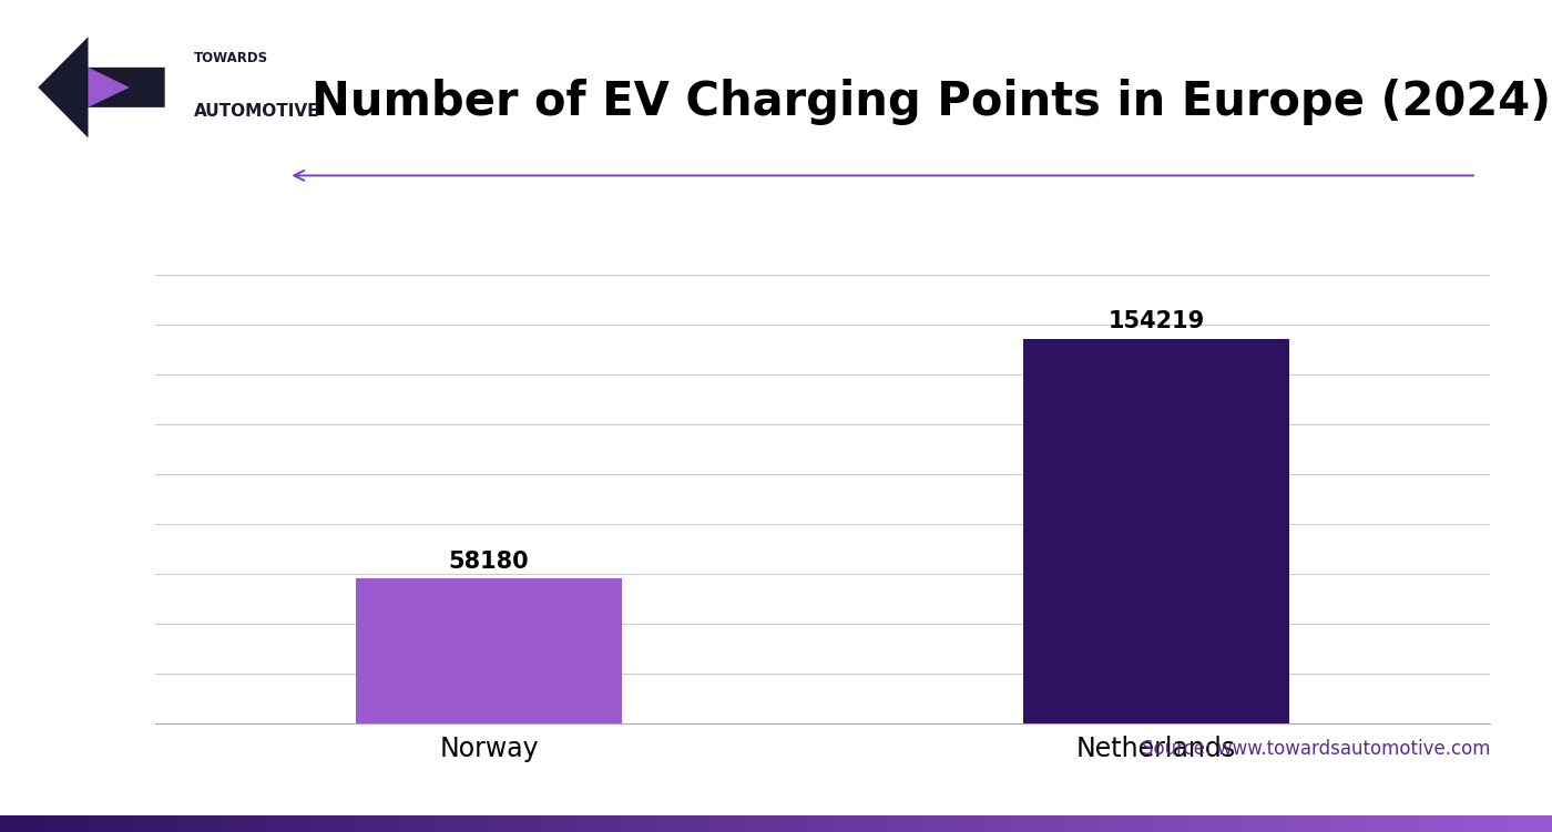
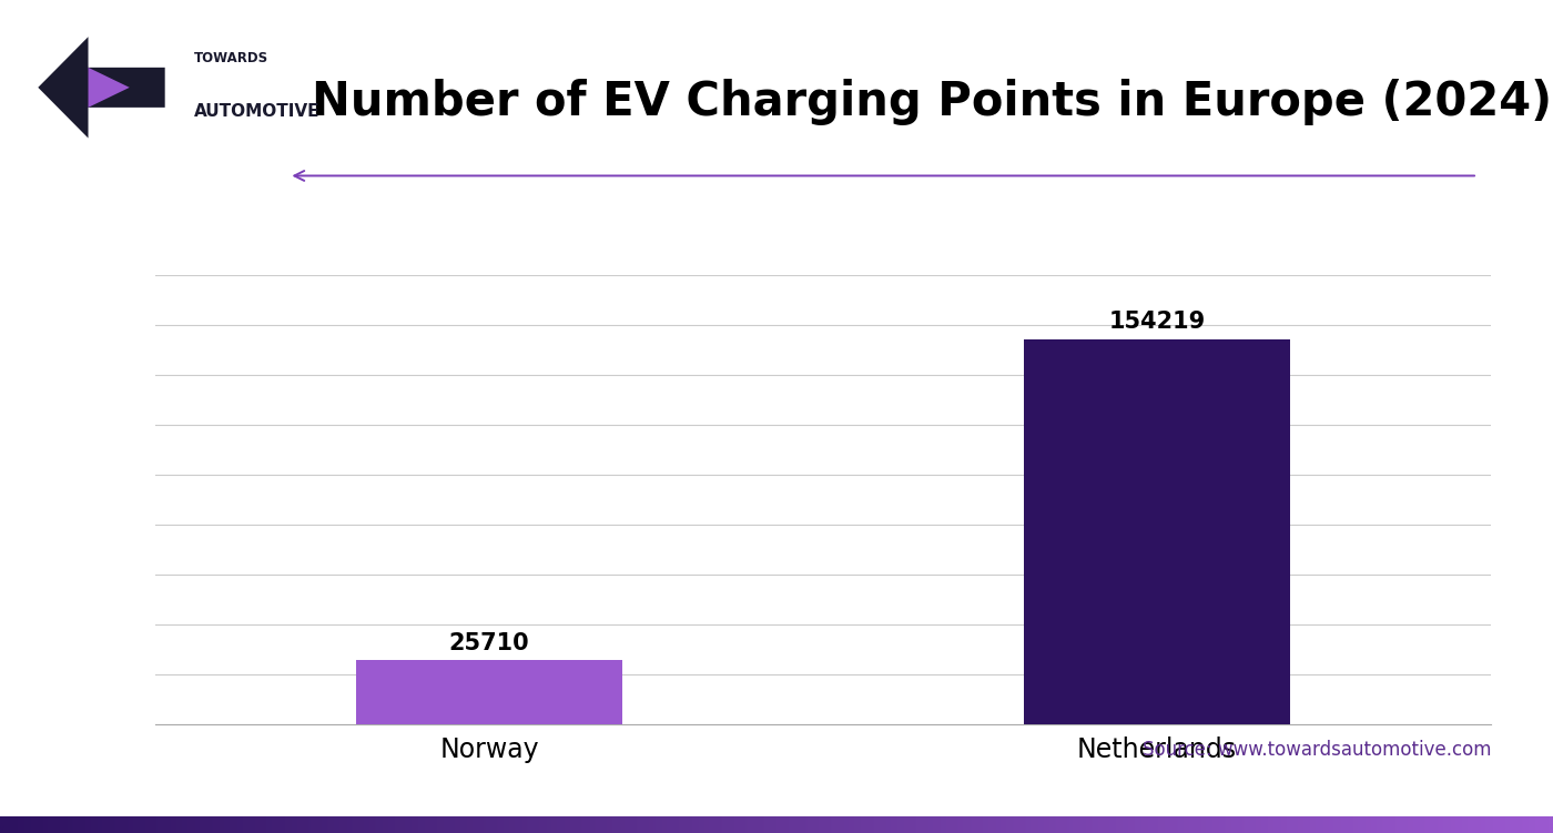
Norway: 58180 -> 25710
